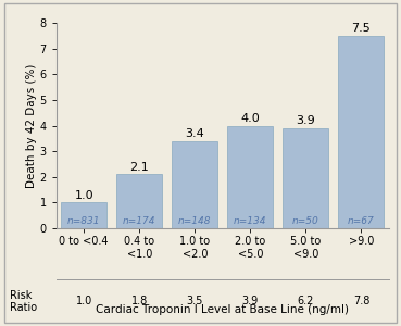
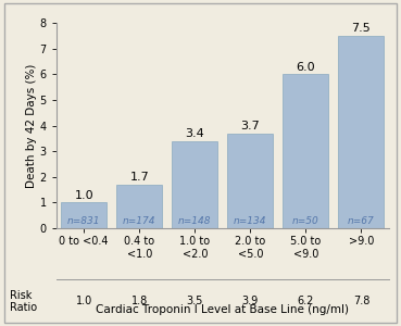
0.4 to <1.0: 2.1 -> 1.7
2.0 to <5.0: 4.0 -> 3.7
5.0 to <9.0: 3.9 -> 6.0
